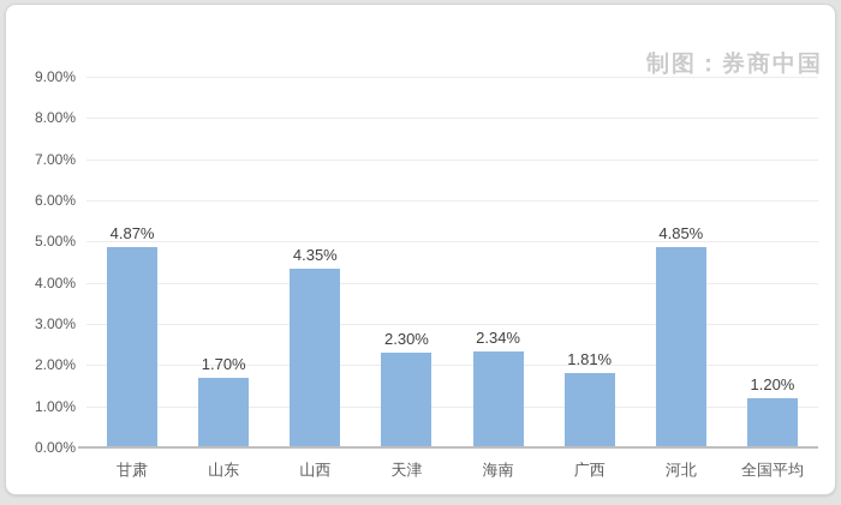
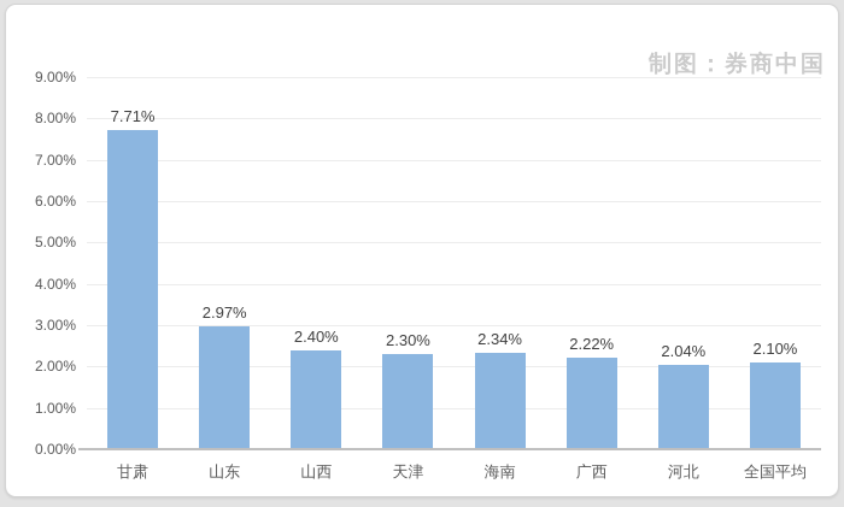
甘肃: 4.87% -> 7.71%
山东: 1.70% -> 2.97%
山西: 4.35% -> 2.40%
广西: 1.81% -> 2.22%
河北: 4.85% -> 2.04%
全国平均: 1.20% -> 2.10%
